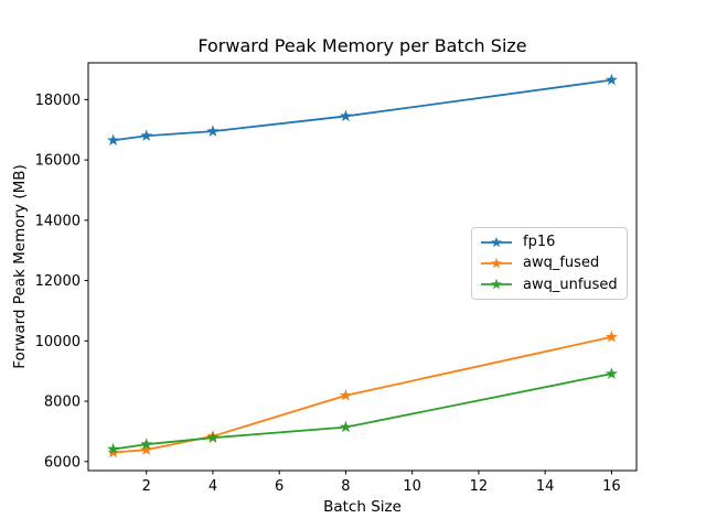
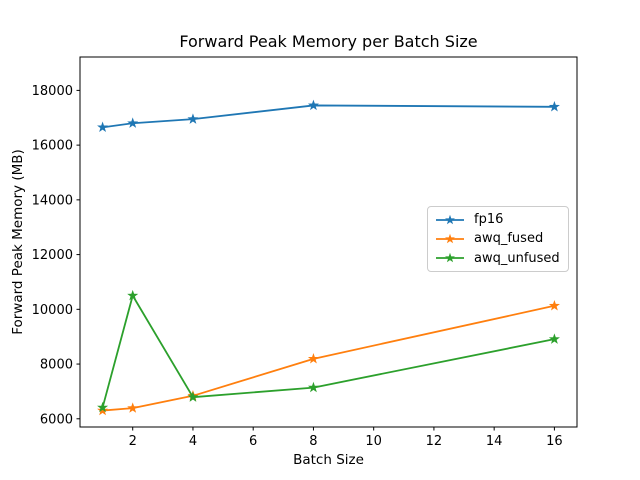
awq_unfused/2: 6600 -> 10500
fp16/16: 18600 -> 17400
